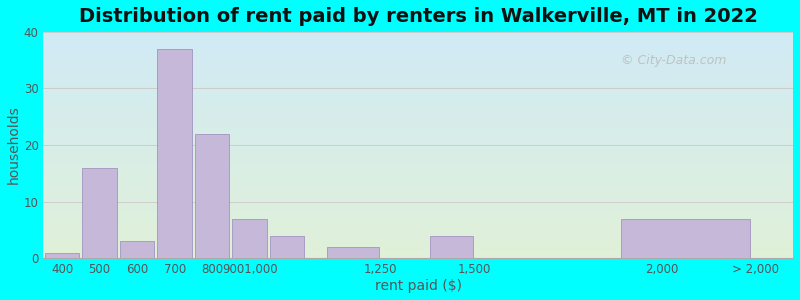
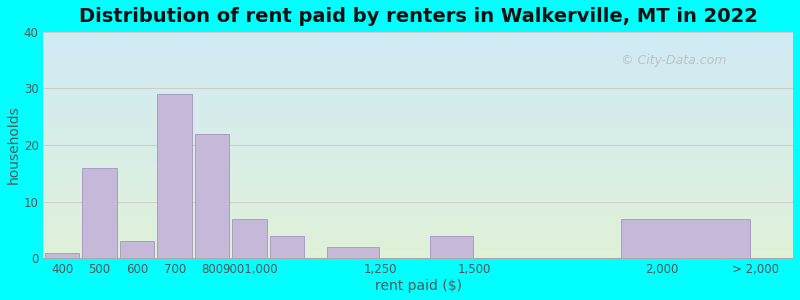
700: 37 -> 29
